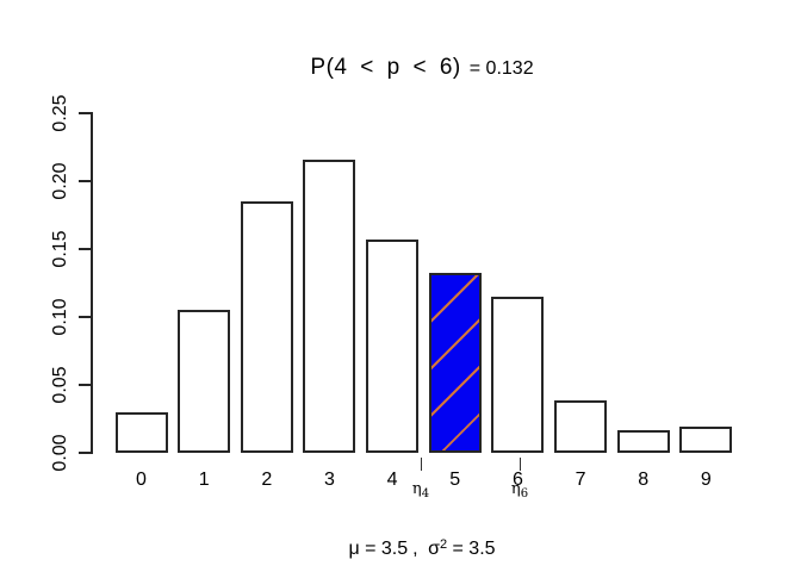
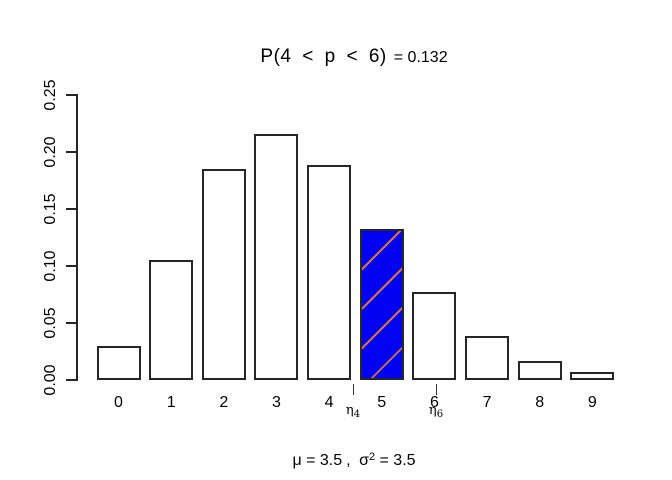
4: 0.157 -> 0.189
6: 0.115 -> 0.077
9: 0.019 -> 0.007
